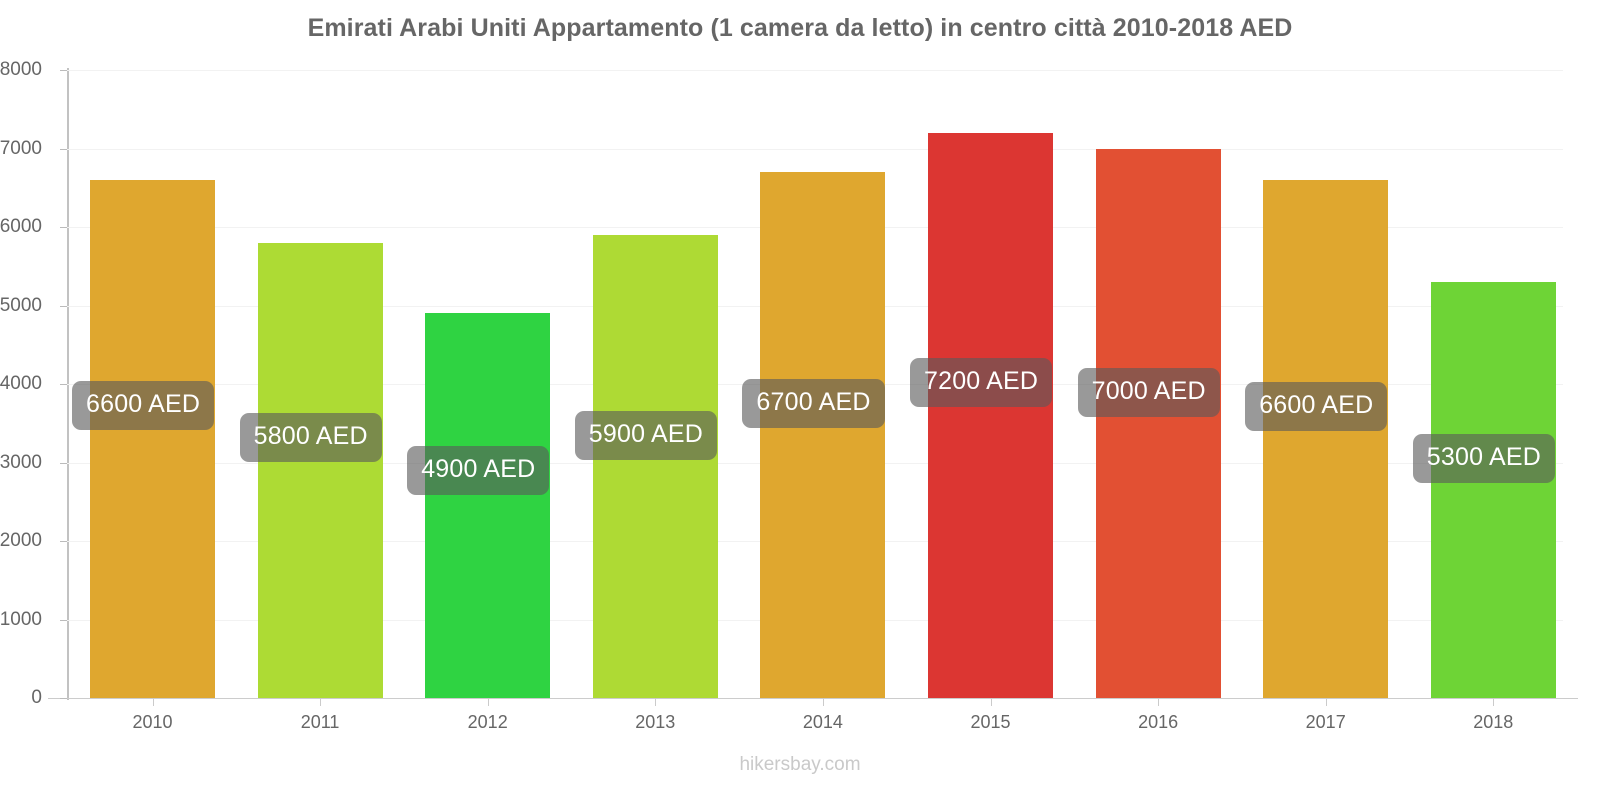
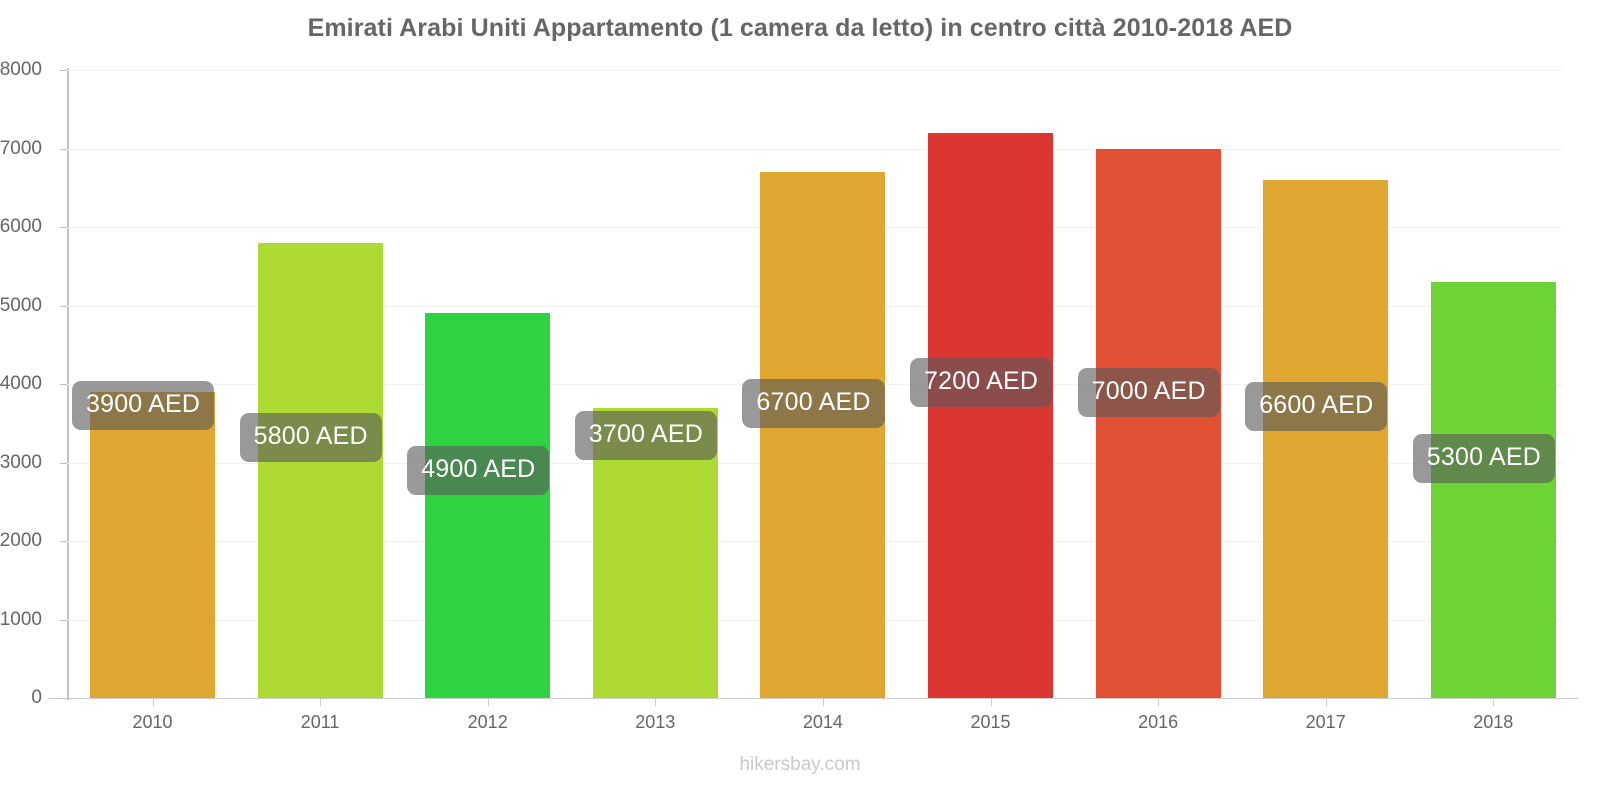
2010: 6600 -> 3900
2013: 5900 -> 3700
